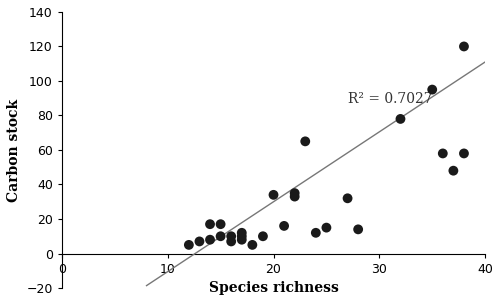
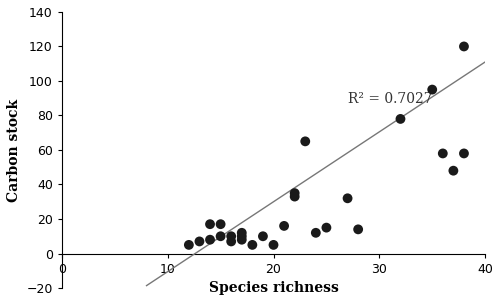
20: 34 -> 5
